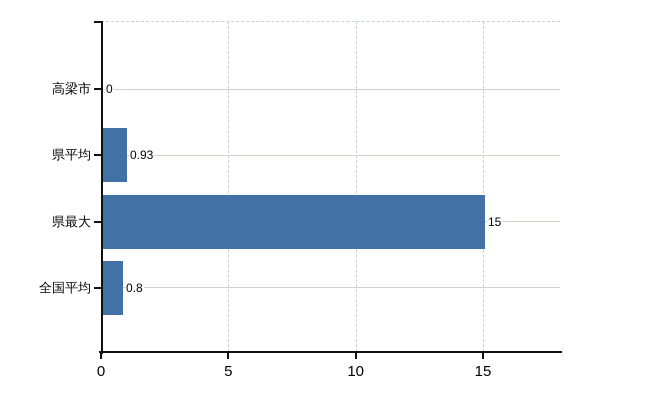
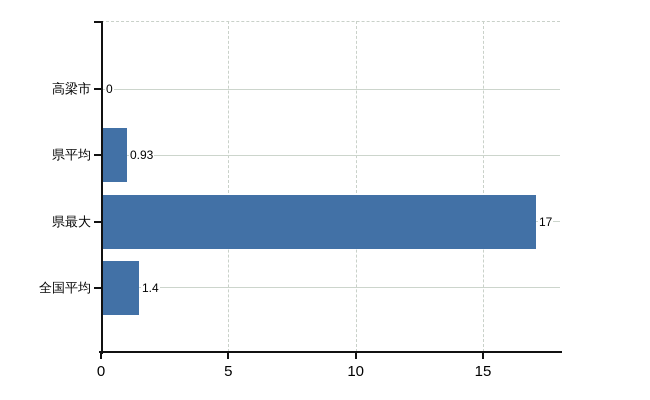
県最大: 15 -> 17
全国平均: 0.8 -> 1.4
